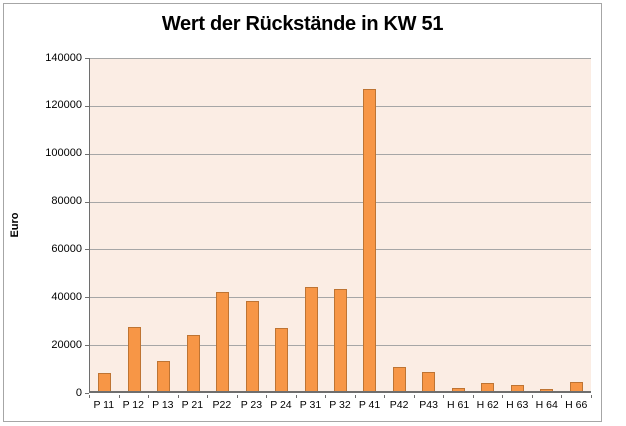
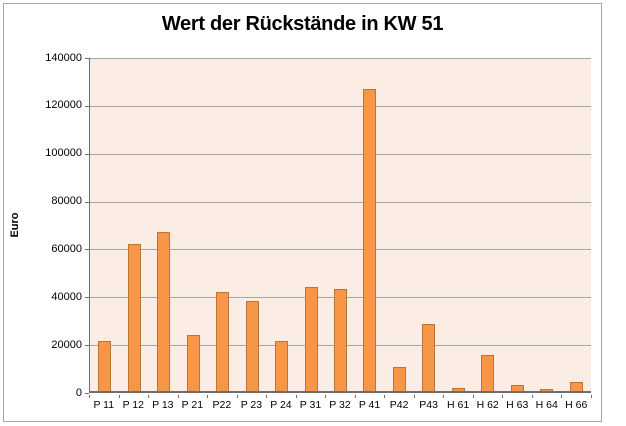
P 11: 8000 -> 21000
P 12: 27000 -> 62000
P 13: 12000 -> 67000
P 24: 26000 -> 21000
P43: 8000 -> 28000
H 62: 3000 -> 15000
